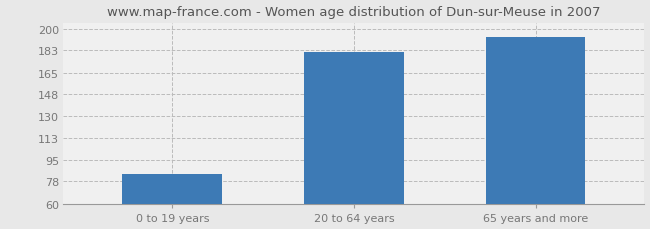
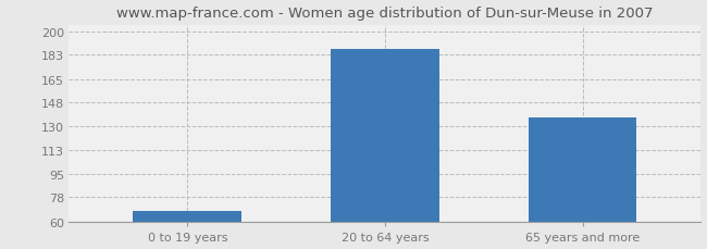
0 to 19 years: 84 -> 68
20 to 64 years: 182 -> 187
65 years and more: 194 -> 137
